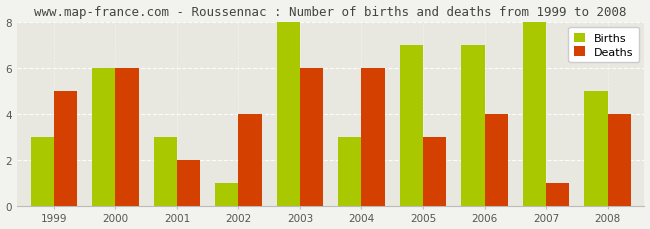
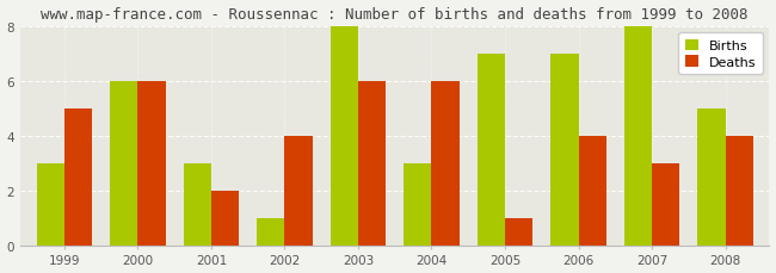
Deaths/2005: 3 -> 1
Deaths/2007: 1 -> 3
